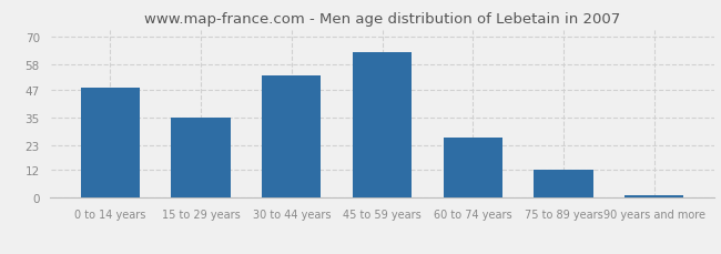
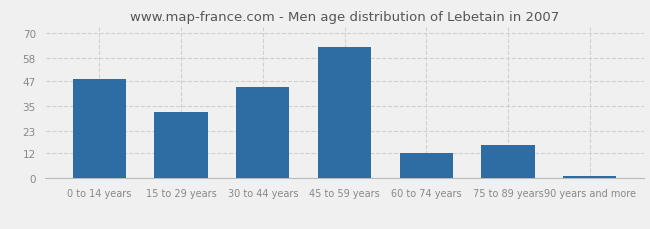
15 to 29 years: 35 -> 32
30 to 44 years: 53 -> 44
60 to 74 years: 26 -> 12
75 to 89 years: 12 -> 16
